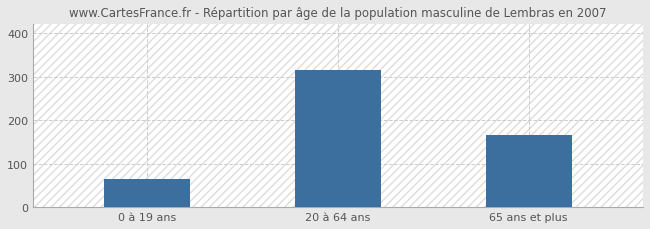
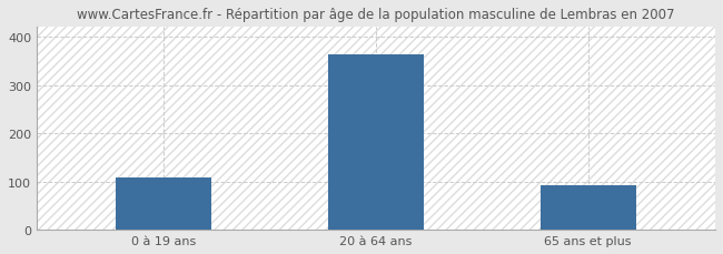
0 à 19 ans: 65 -> 109
20 à 64 ans: 315 -> 363
65 ans et plus: 165 -> 93
